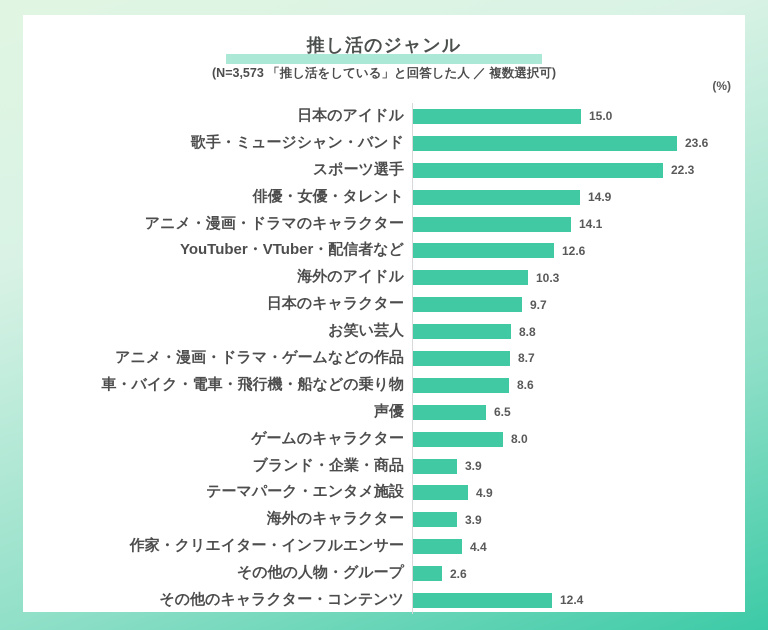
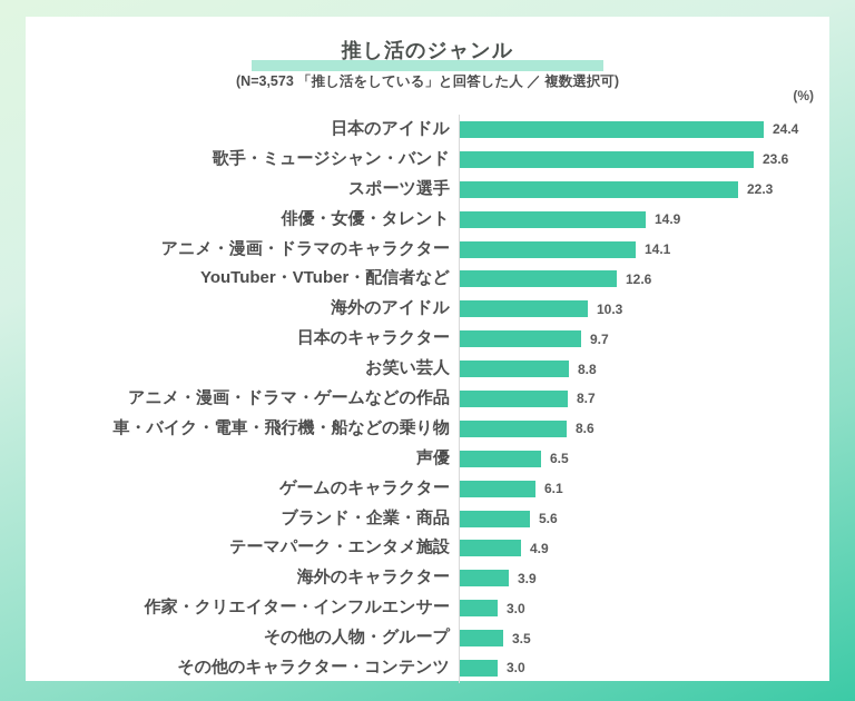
日本のアイドル: 15.0 -> 24.4
ゲームのキャラクター: 8.0 -> 6.1
ブランド・企業・商品: 3.9 -> 5.6
作家・クリエイター・インフルエンサー: 4.4 -> 3.0
その他の人物・グループ: 2.6 -> 3.5
その他のキャラクター・コンテンツ: 12.4 -> 3.0
